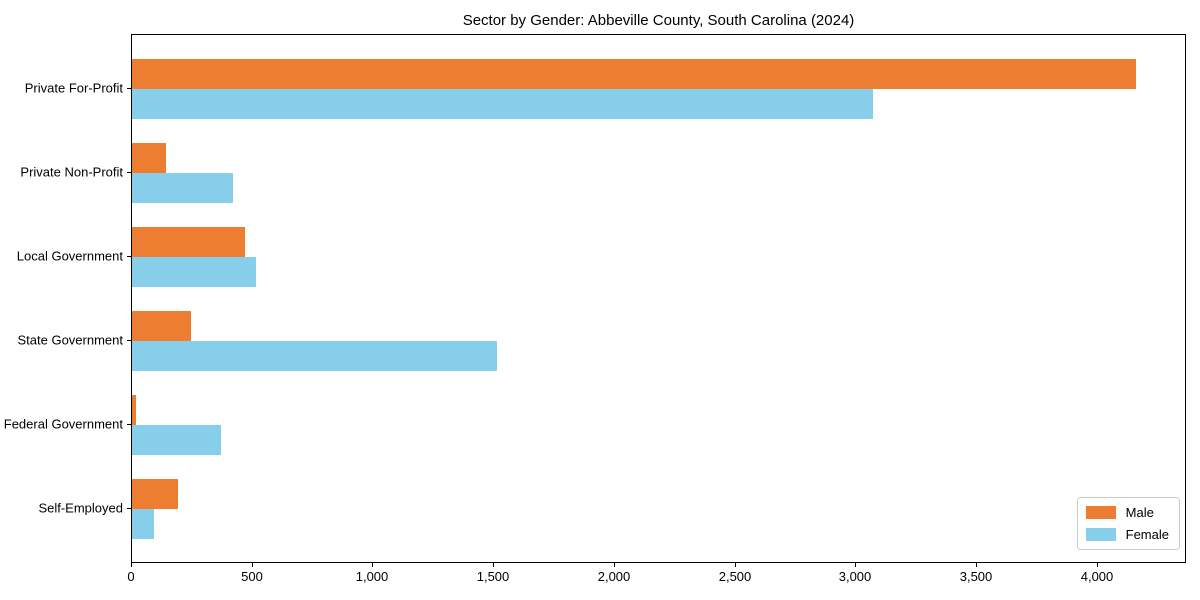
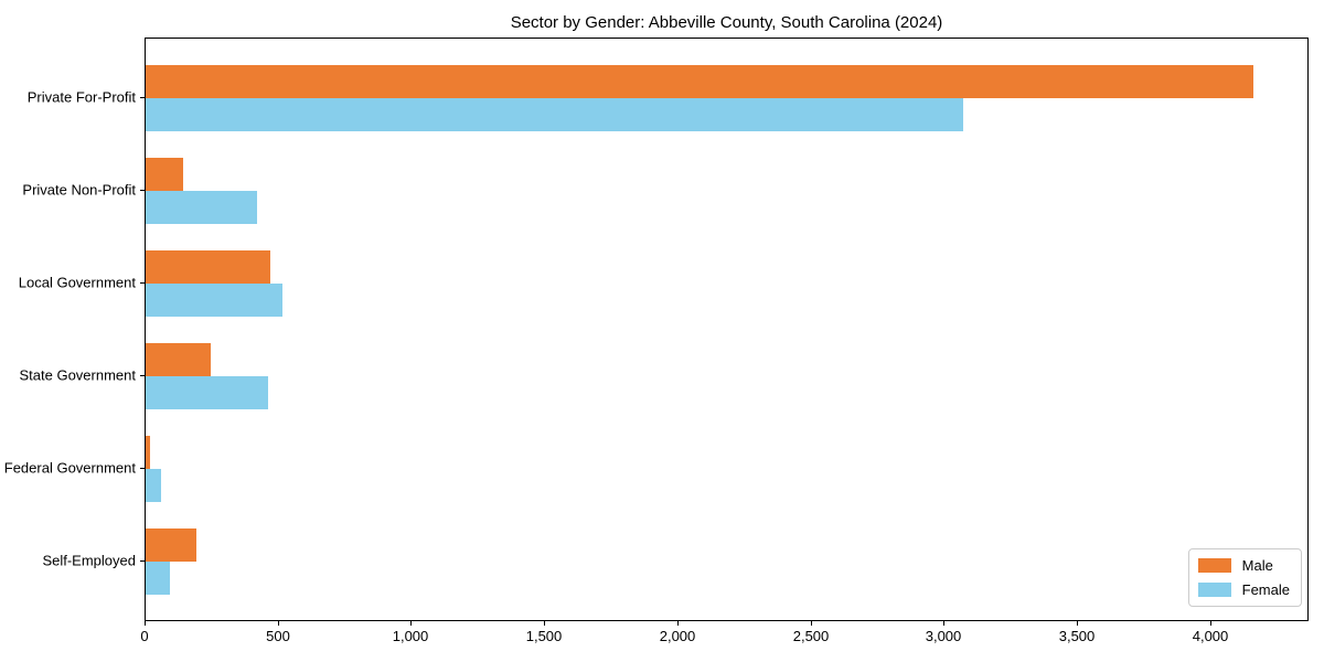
Female/State Government: 1510 -> 460
Female/Federal Government: 370 -> 60
